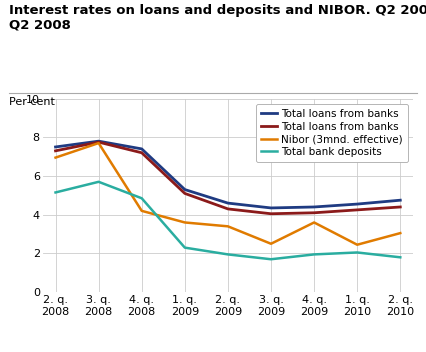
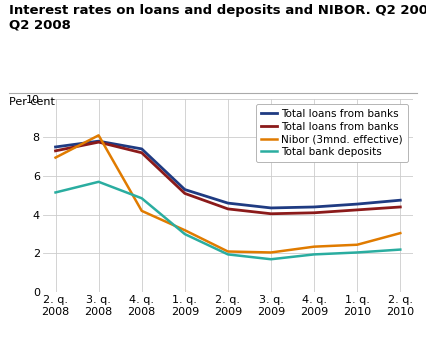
Nibor (3mnd. effective)/3. q. 2008: 7.7 -> 8.1
Nibor (3mnd. effective)/1. q. 2009: 3.6 -> 3.2
Total bank deposits/1. q. 2009: 2.3 -> 3.0
Nibor (3mnd. effective)/2. q. 2009: 3.4 -> 2.1
Nibor (3mnd. effective)/3. q. 2009: 2.5 -> 2.0
Nibor (3mnd. effective)/4. q. 2009: 3.6 -> 2.4
Total bank deposits/2. q. 2010: 1.8 -> 2.2
